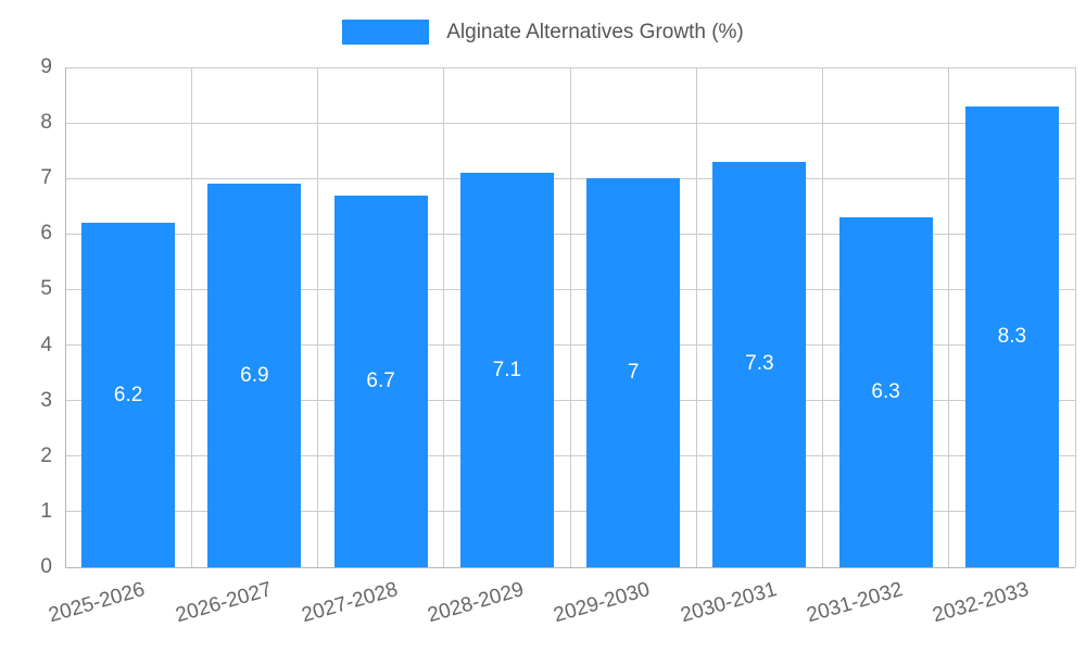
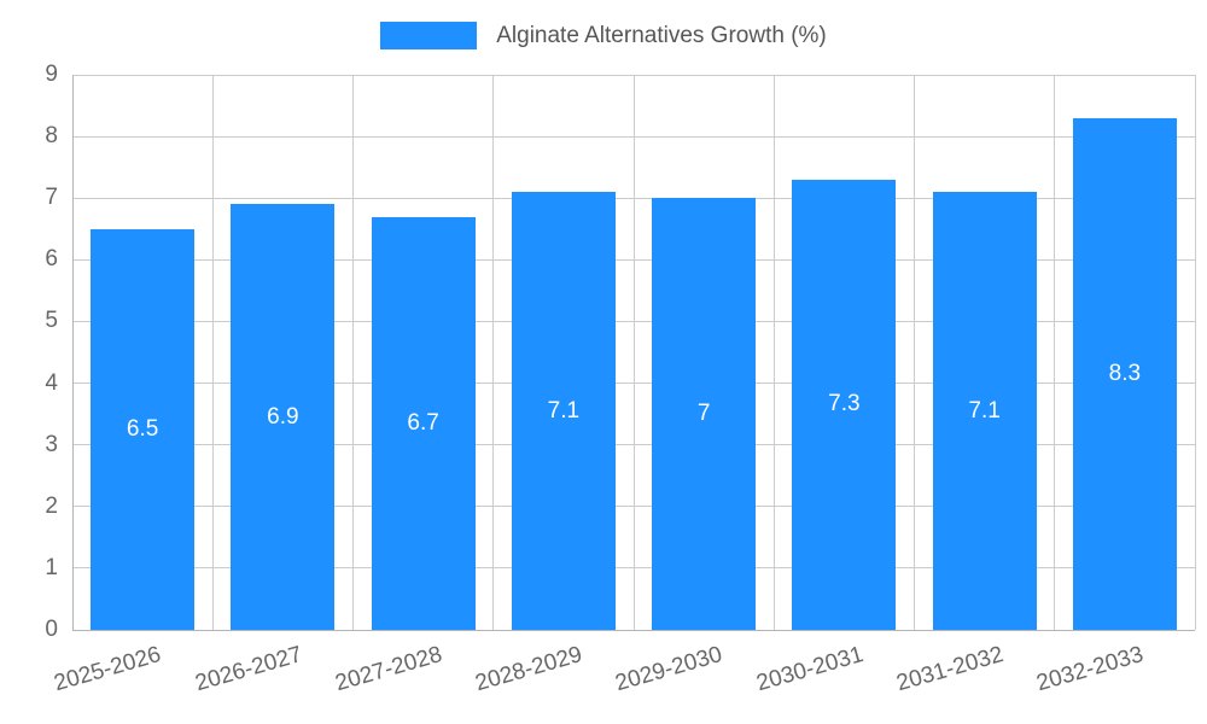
2025-2026: 6.2 -> 6.5
2031-2032: 6.3 -> 7.1
